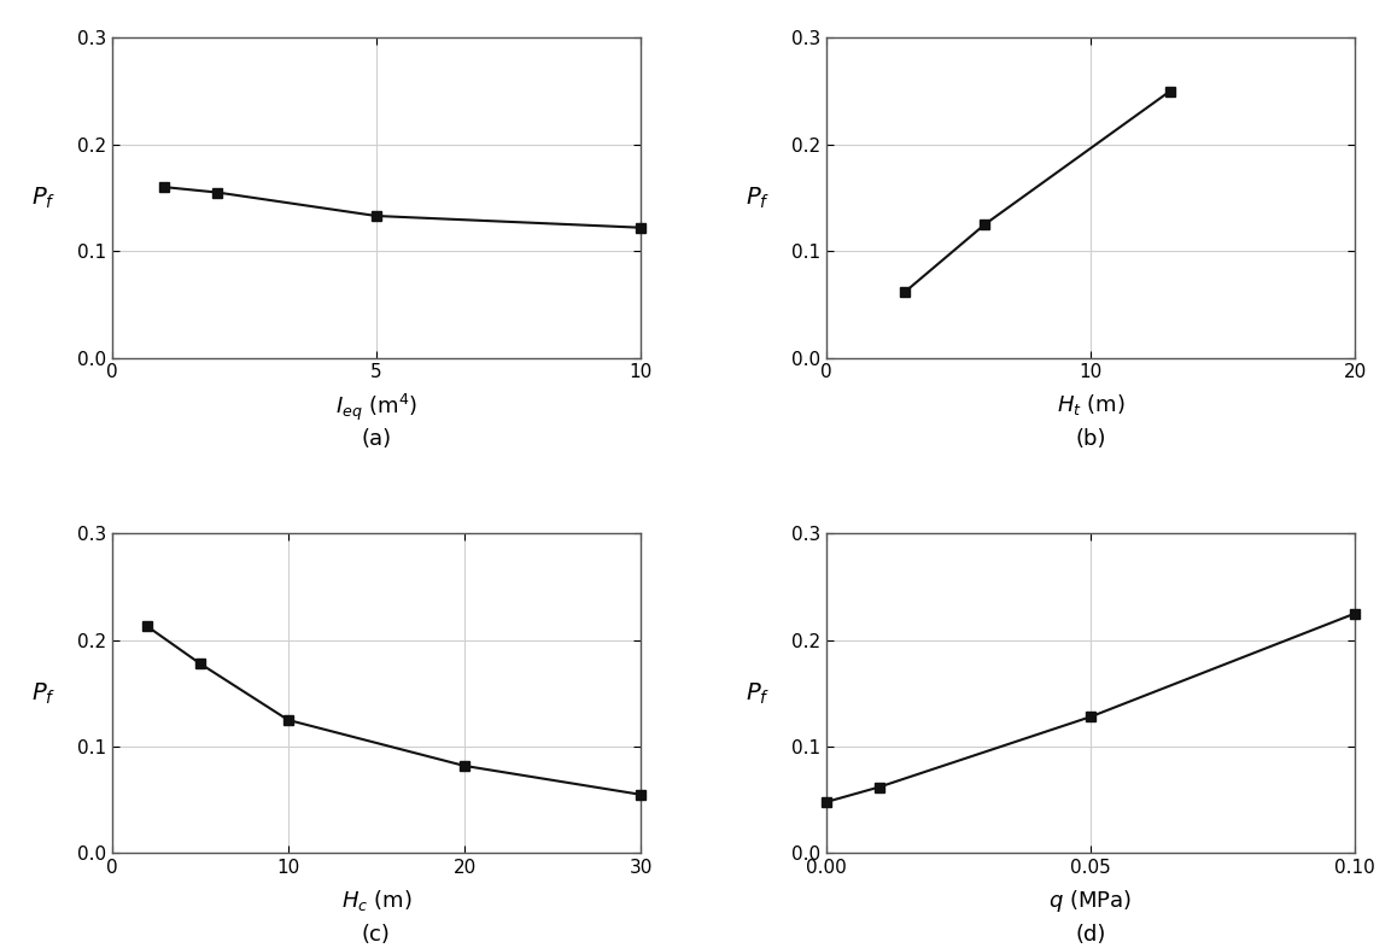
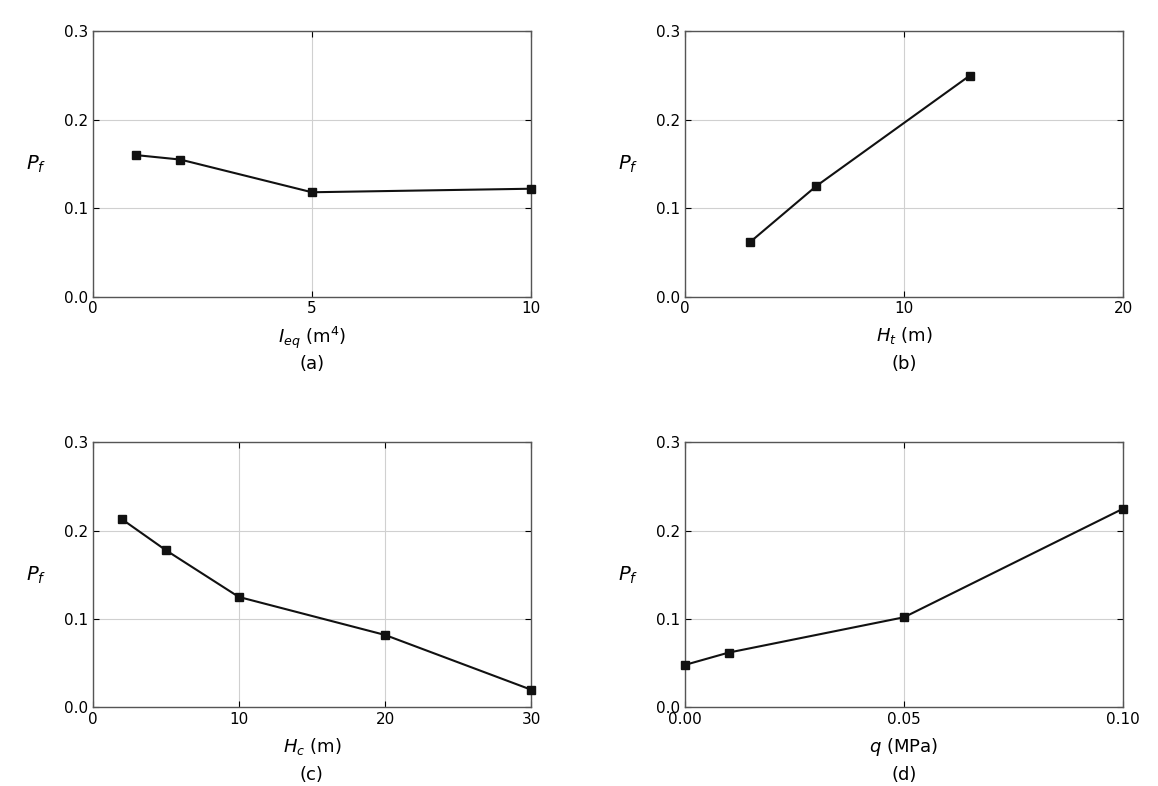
5: 0.133 -> 0.118
30: 0.055 -> 0.020
0.05: 0.128 -> 0.102
